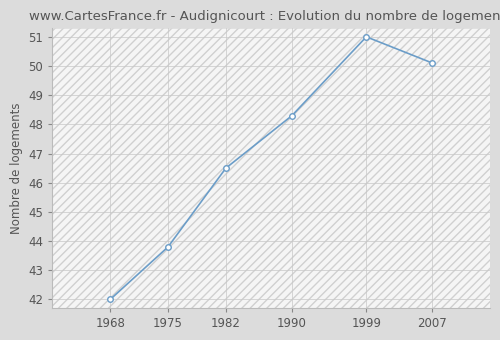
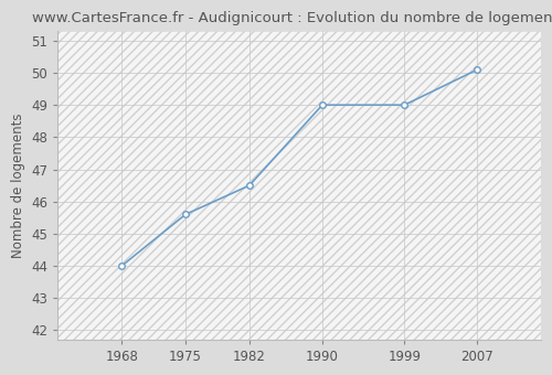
1968: 42.0 -> 44.0
1975: 43.8 -> 45.6
1990: 48.3 -> 49.0
1999: 51.0 -> 49.0
